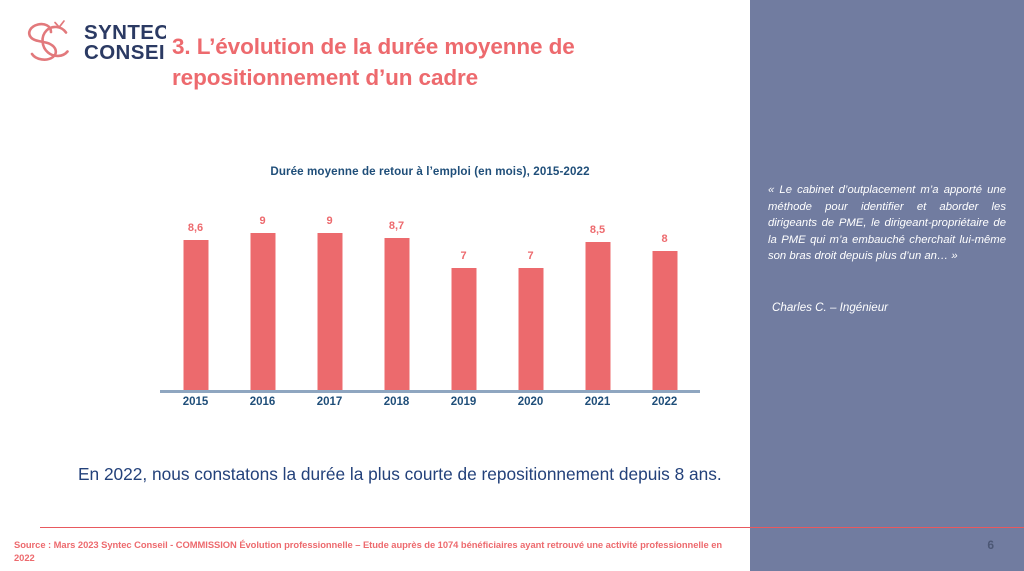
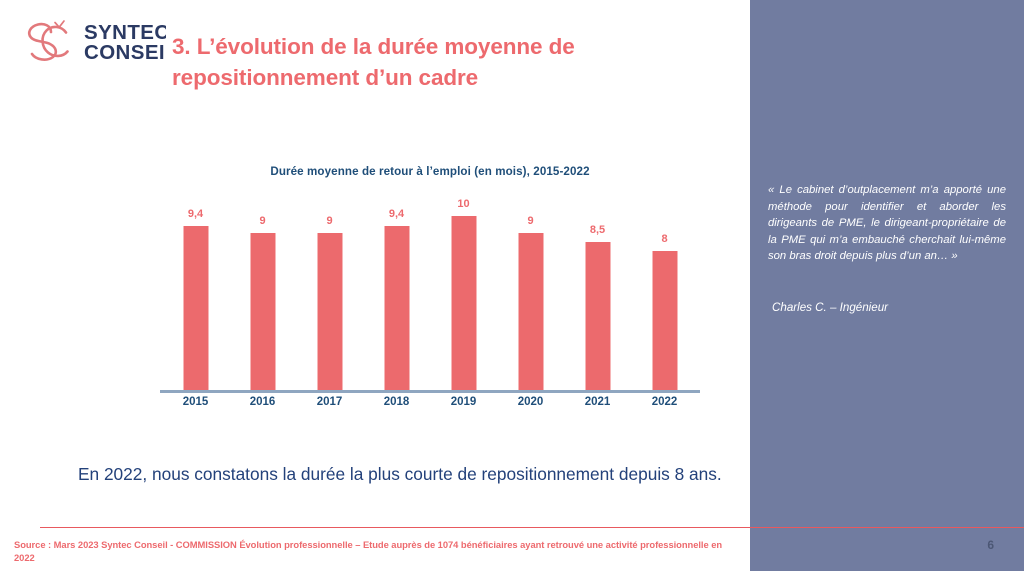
2015: 8,6 -> 9,4
2018: 8,7 -> 9,4
2019: 7 -> 10
2020: 7 -> 9
